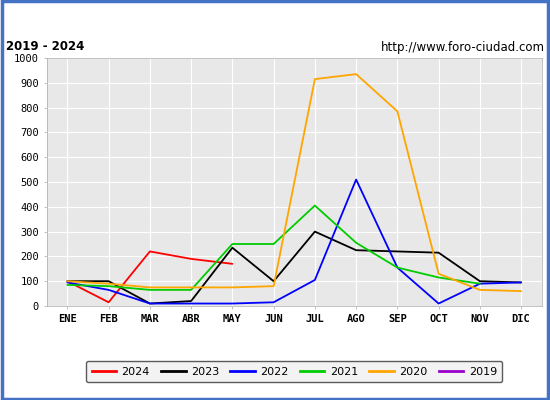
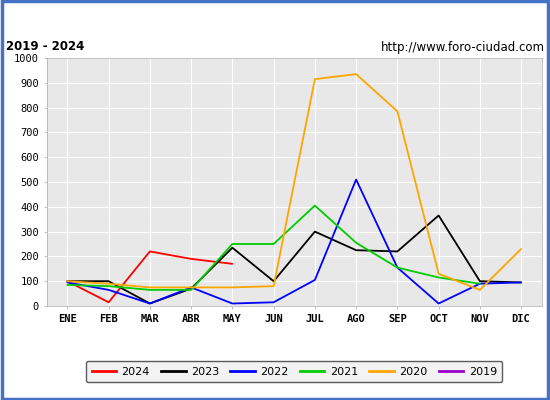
2023/ABR: 20 -> 70
2022/ABR: 10 -> 75
2023/OCT: 215 -> 365
2020/DIC: 60 -> 230
